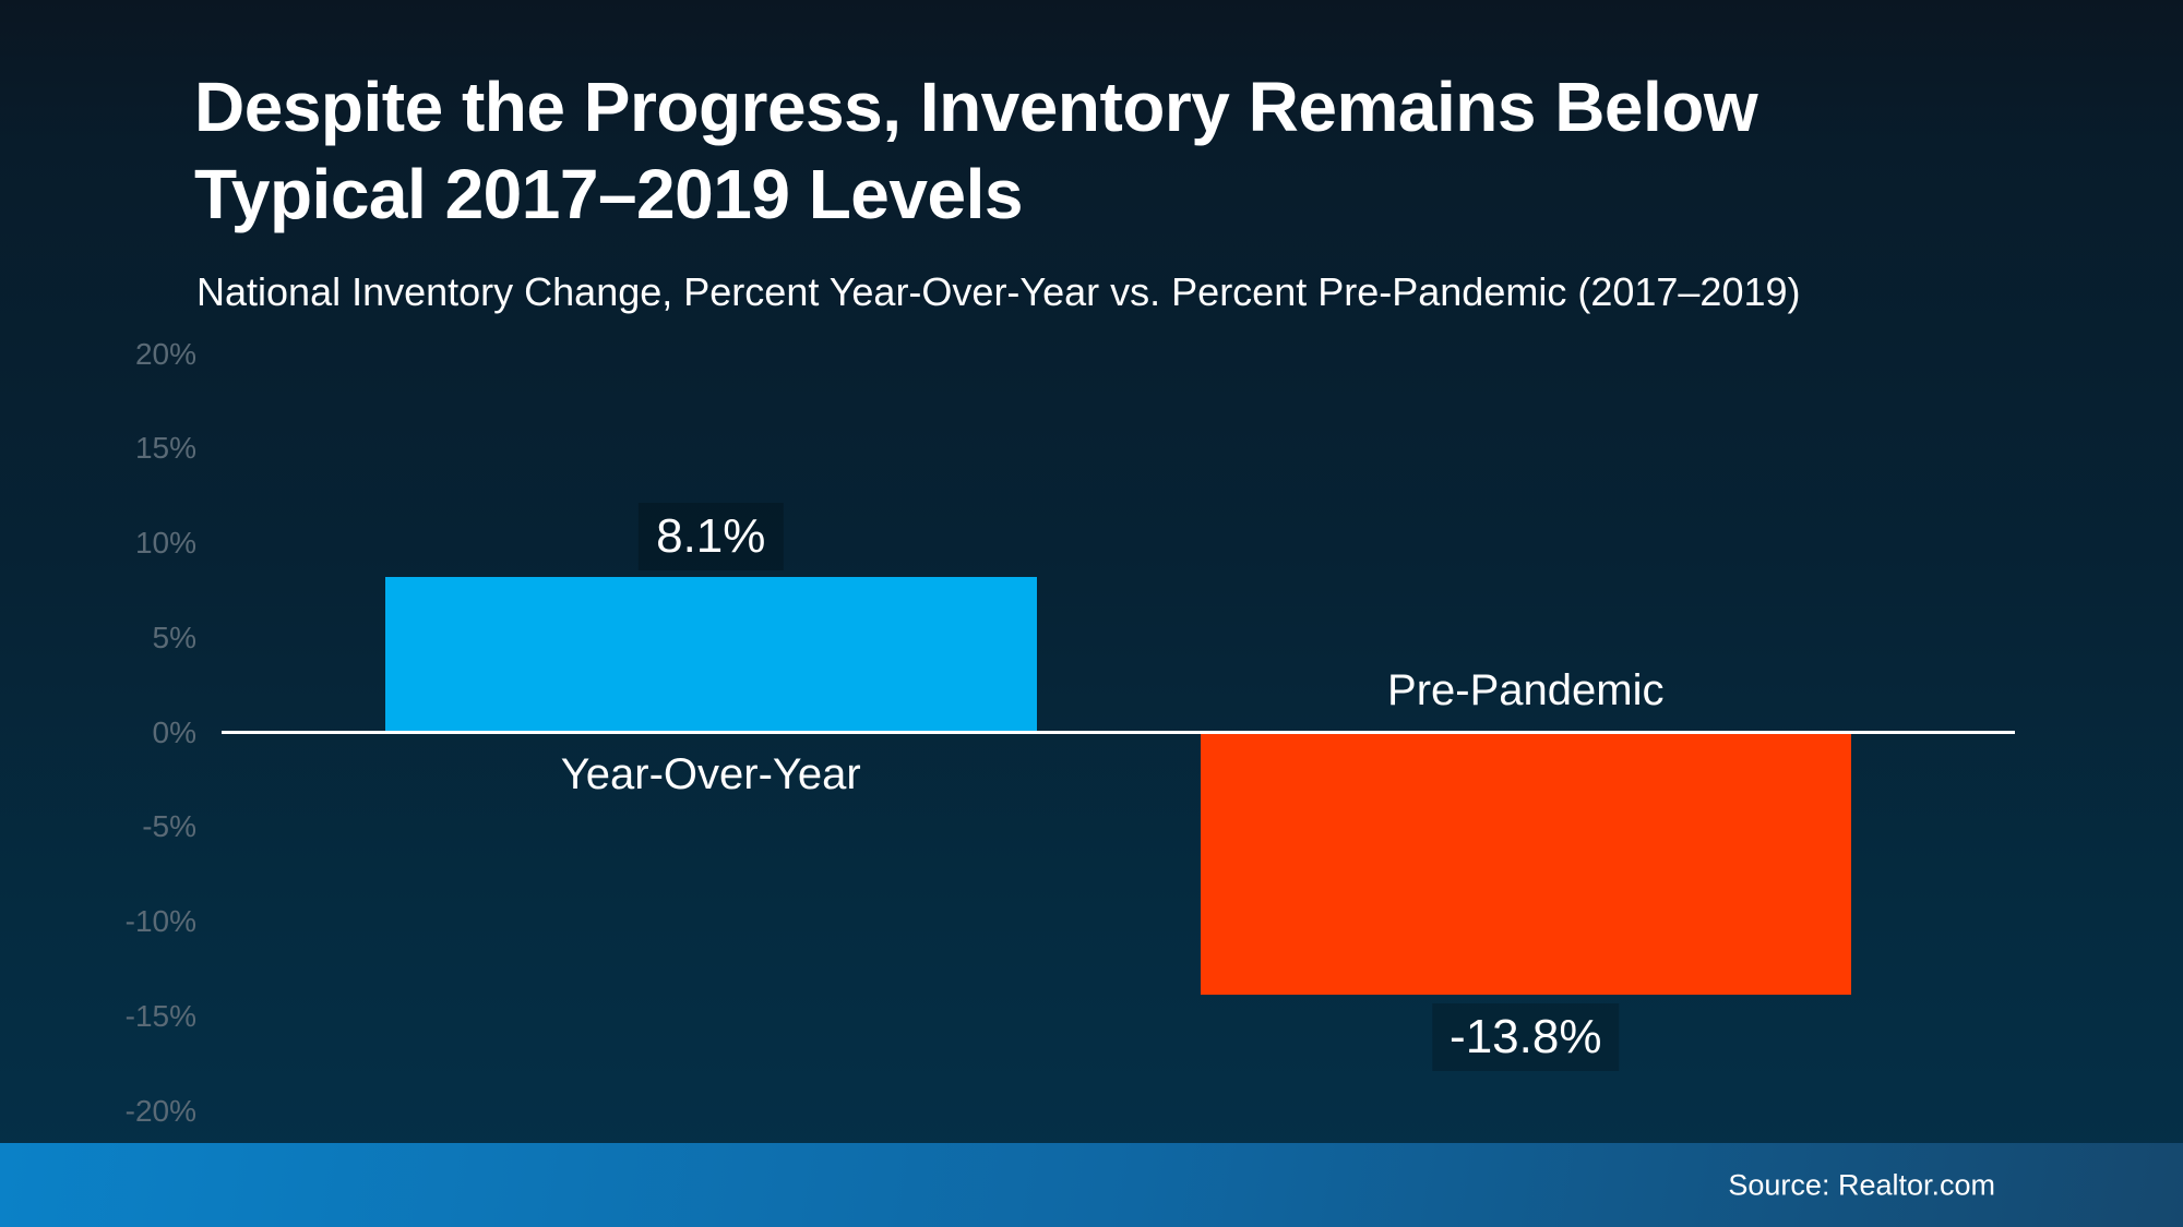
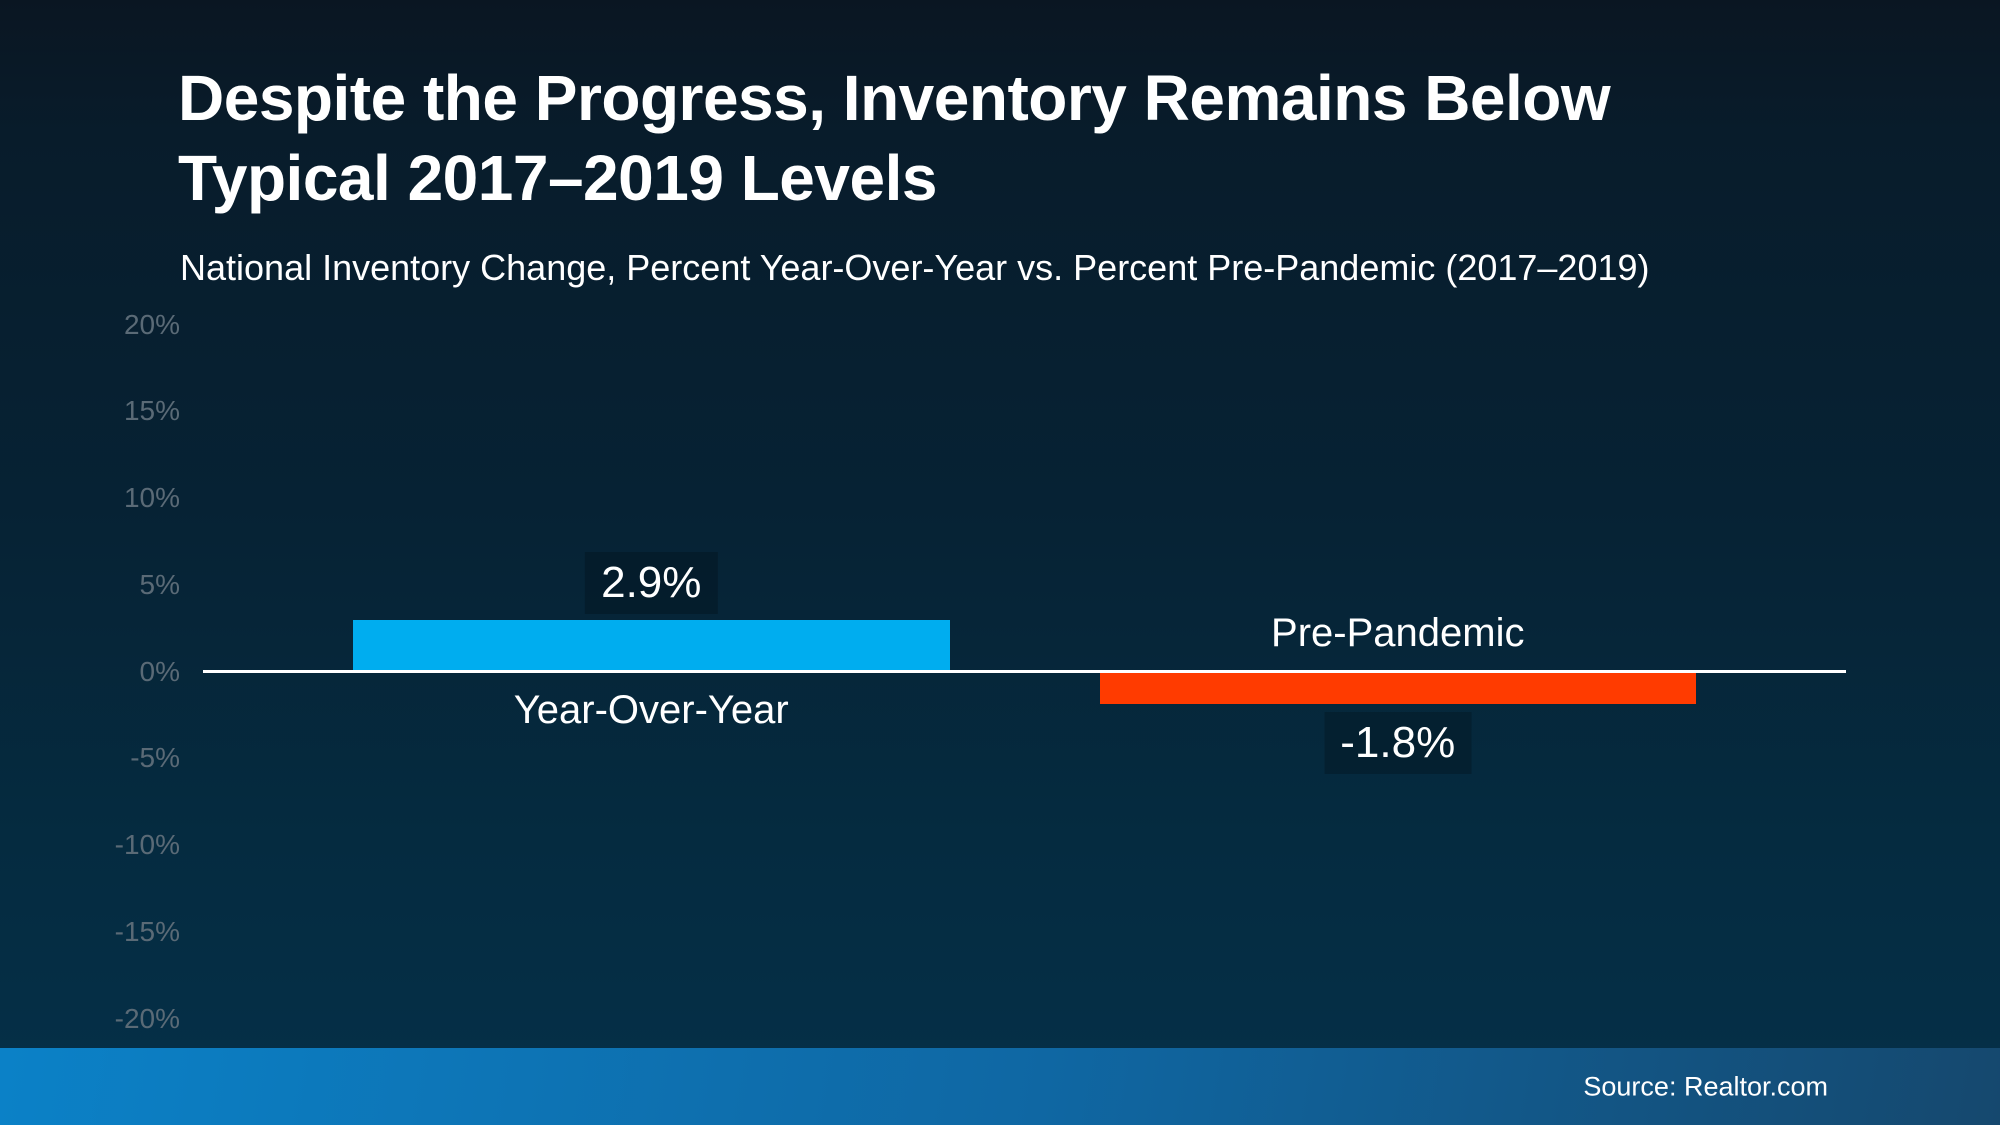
Year-Over-Year: 8.1% -> 2.9%
Pre-Pandemic: -13.8% -> -1.8%
